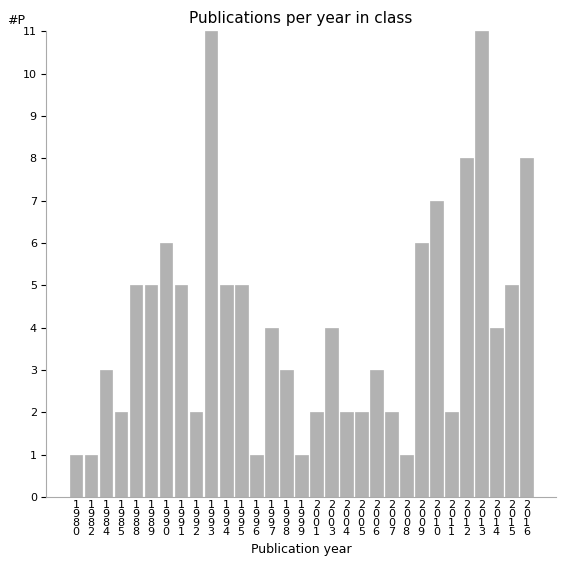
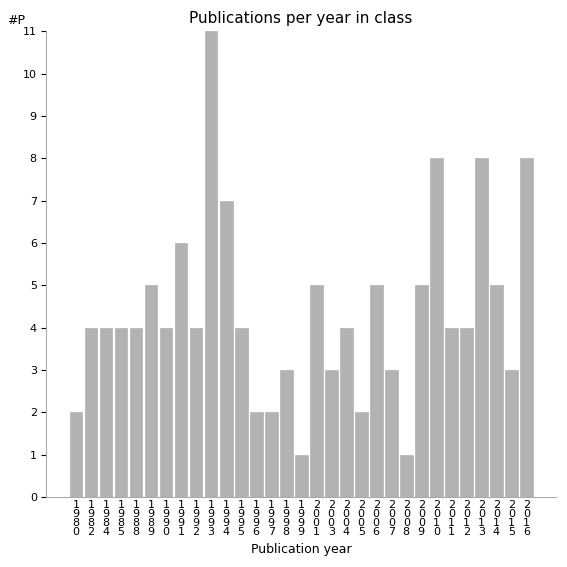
1 9 8 0: 1 -> 2
1 9 8 2: 1 -> 4
1 9 8 4: 3 -> 4
1 9 8 5: 2 -> 4
1 9 8 8: 5 -> 4
1 9 9 0: 6 -> 4
1 9 9 1: 5 -> 6
1 9 9 2: 2 -> 4
1 9 9 4: 5 -> 7
1 9 9 5: 5 -> 4
1 9 9 6: 1 -> 2
1 9 9 7: 4 -> 2
2 0 0 1: 2 -> 5
2 0 0 3: 4 -> 3
2 0 0 4: 2 -> 4
2 0 0 6: 3 -> 5
2 0 0 7: 2 -> 3
2 0 0 9: 6 -> 5
2 0 1 0: 7 -> 8
2 0 1 1: 2 -> 4
2 0 1 2: 8 -> 4
2 0 1 3: 11 -> 8
2 0 1 4: 4 -> 5
2 0 1 5: 5 -> 3
